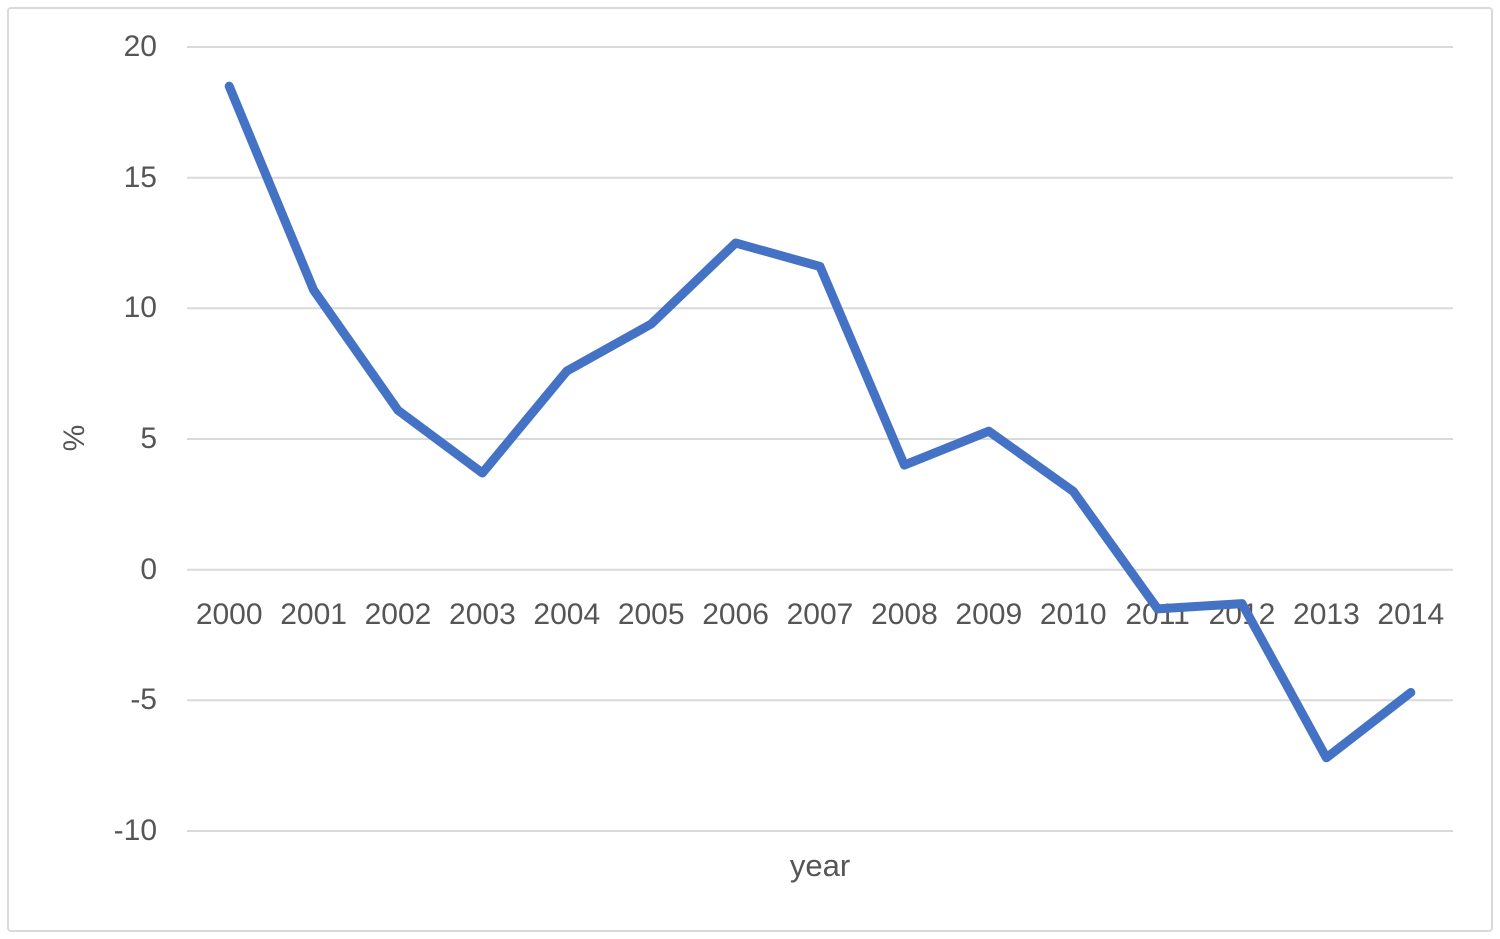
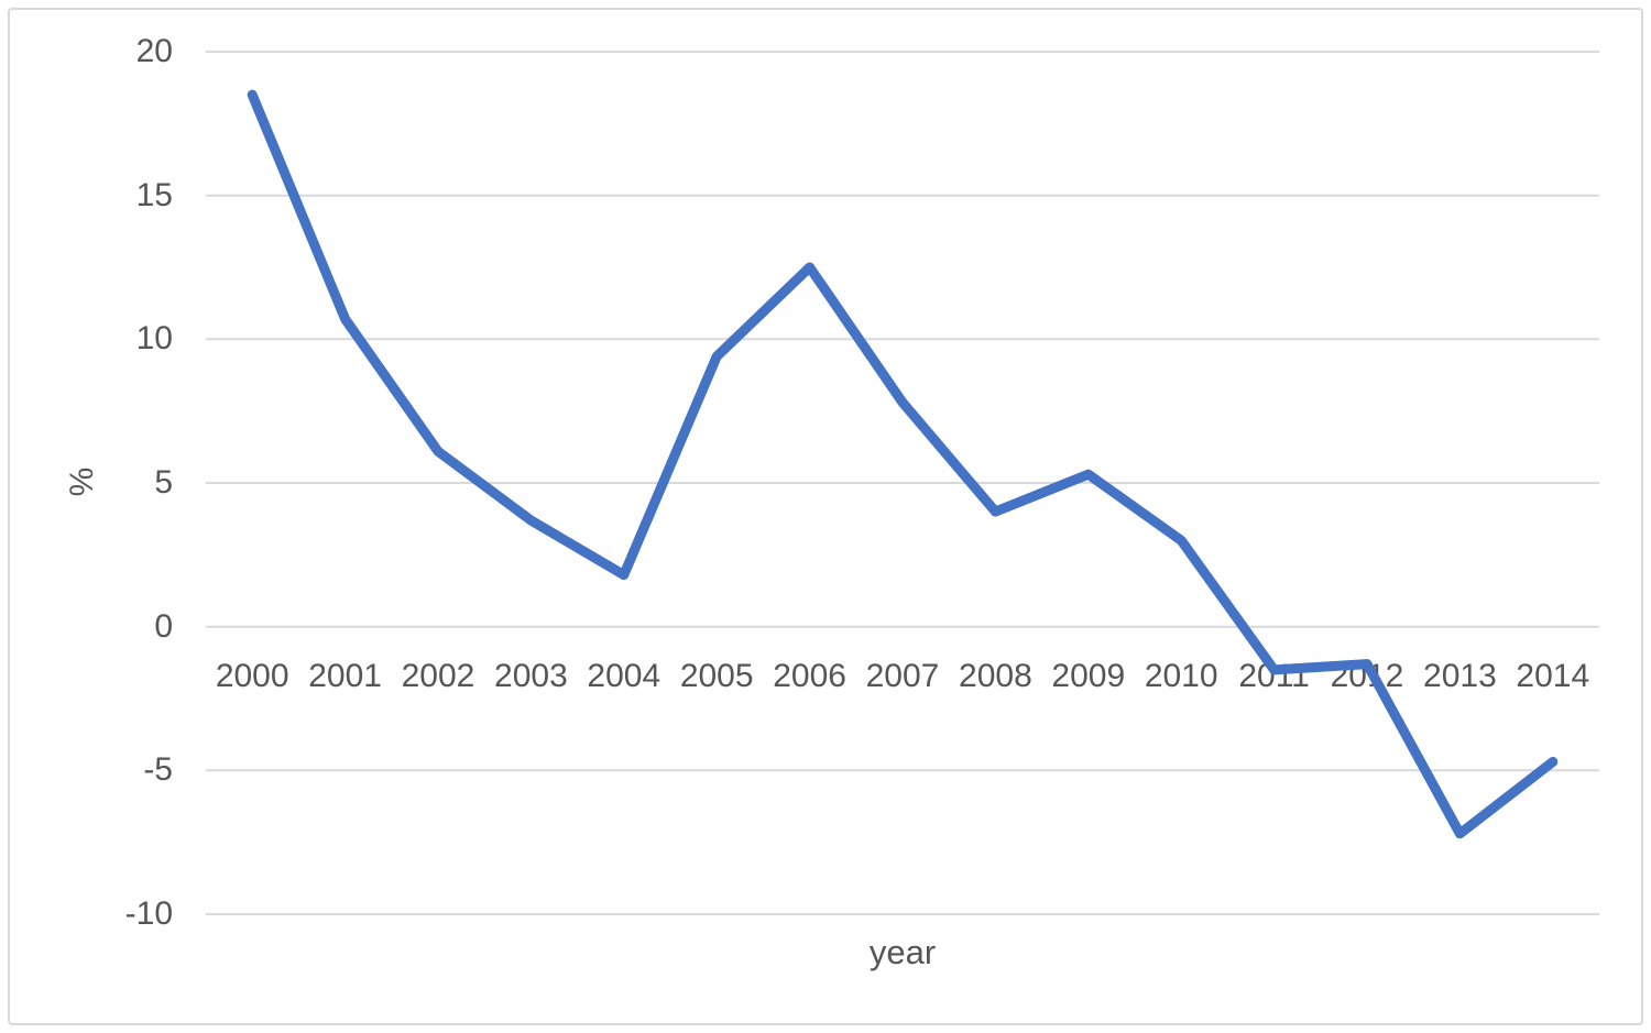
2004: 7.6 -> 1.8
2007: 11.6 -> 7.8
